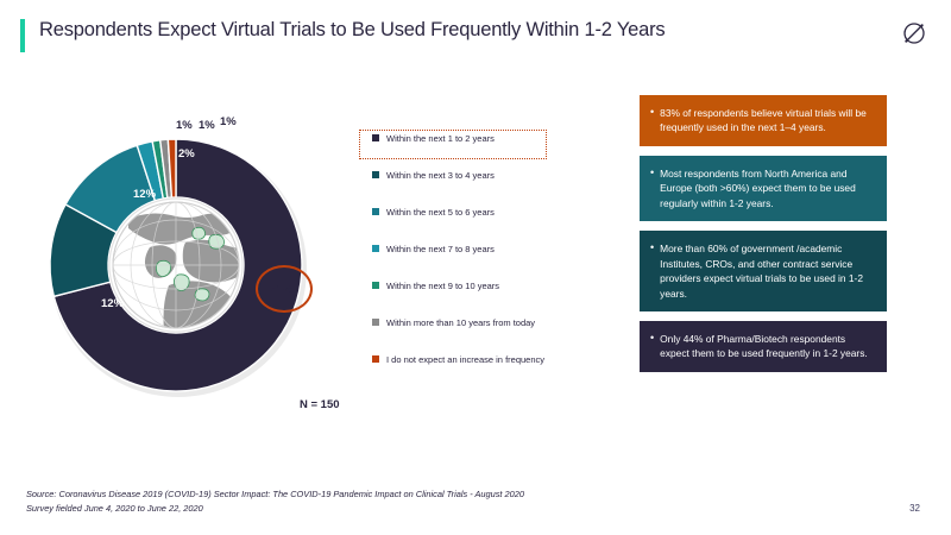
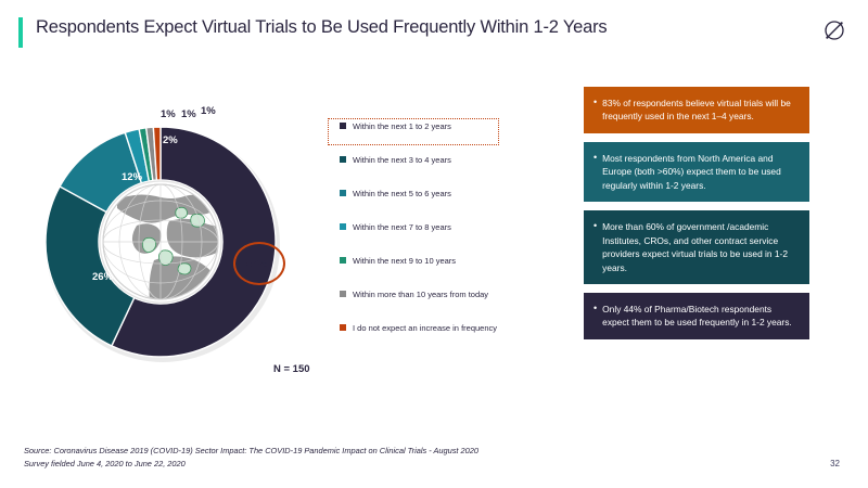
Within the next 1 to 2 years: 71% -> 57%
Within the next 3 to 4 years: 12% -> 26%
